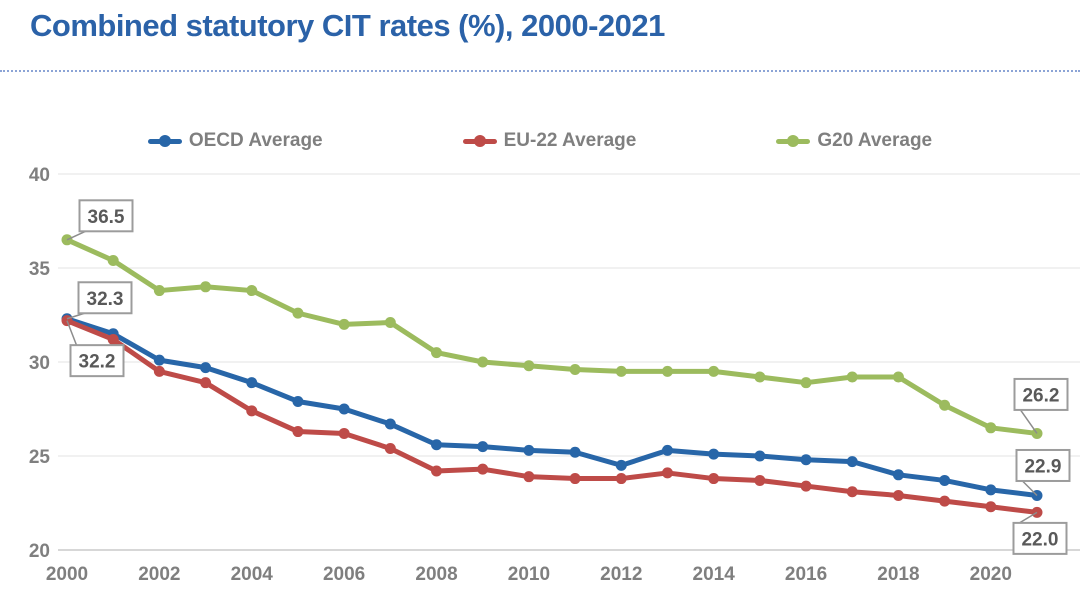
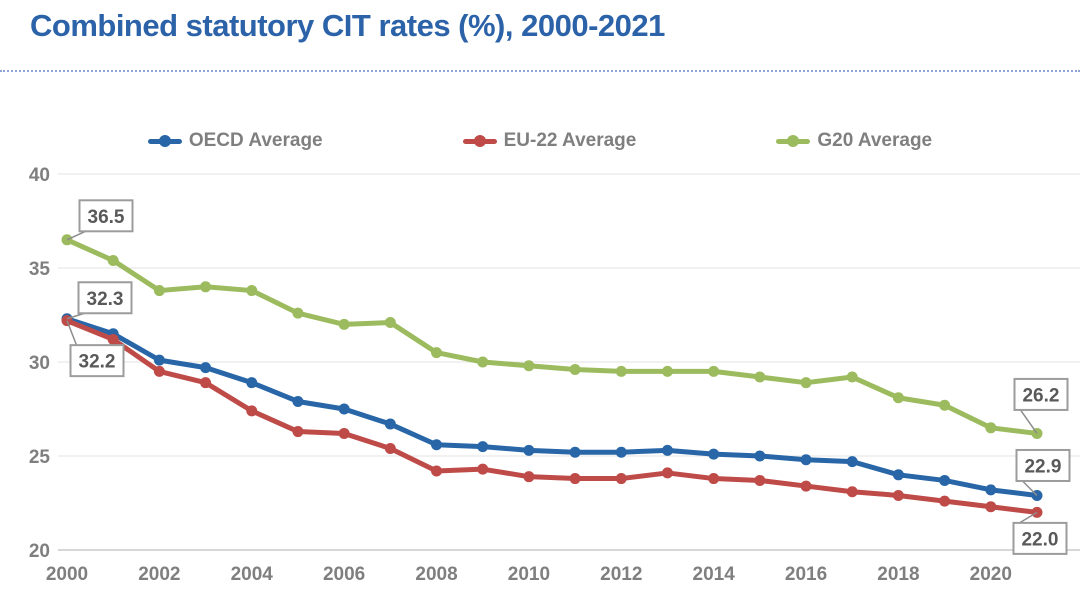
OECD Average/2012: 24.5 -> 25.2
G20 Average/2018: 29.2 -> 28.1
